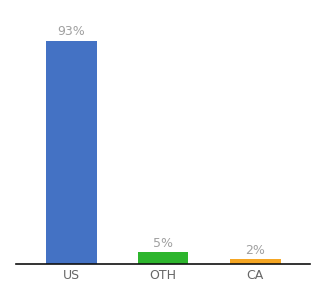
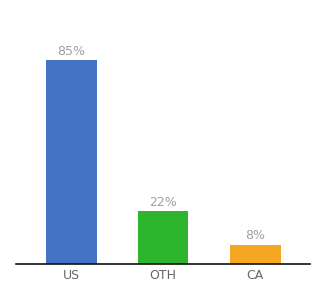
US: 93% -> 85%
OTH: 5% -> 22%
CA: 2% -> 8%
